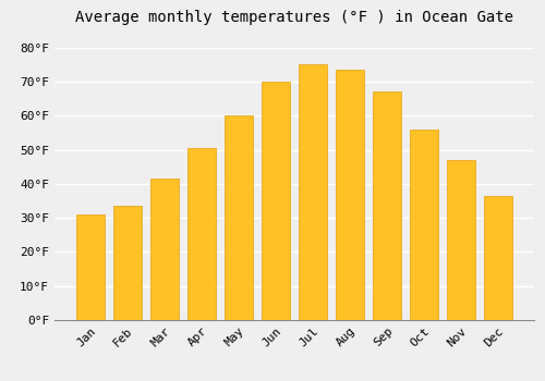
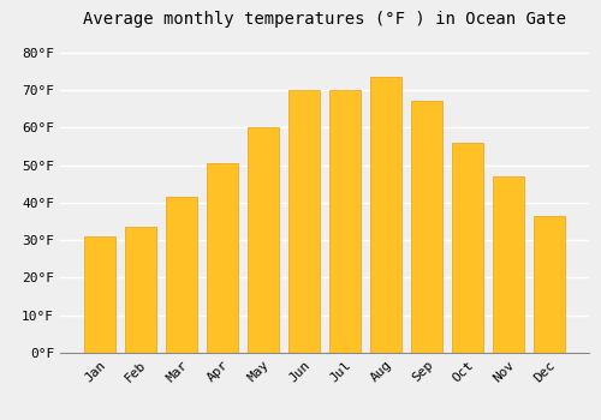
Jul: 75.0°F -> 70.0°F
